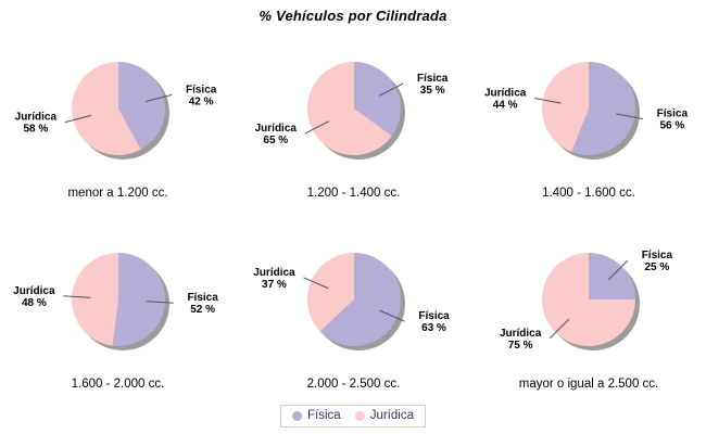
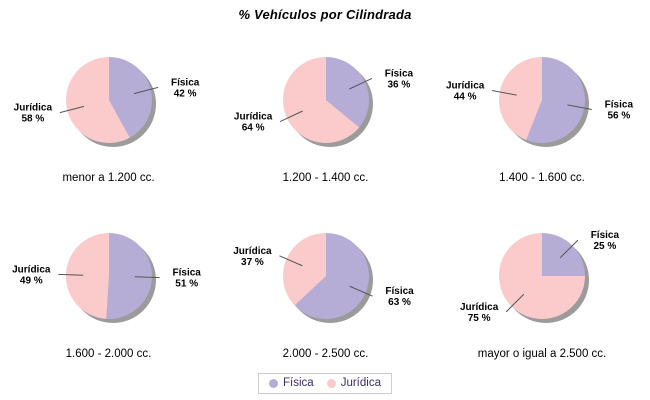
1.200 - 1.400 cc./Física: 35 -> 36
1.200 - 1.400 cc./Jurídica: 65 -> 64
1.600 - 2.000 cc./Física: 52 -> 51
1.600 - 2.000 cc./Jurídica: 48 -> 49
